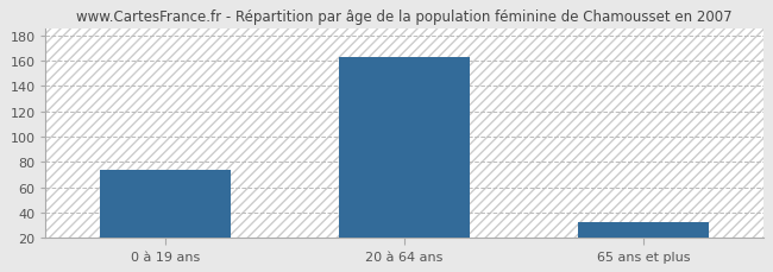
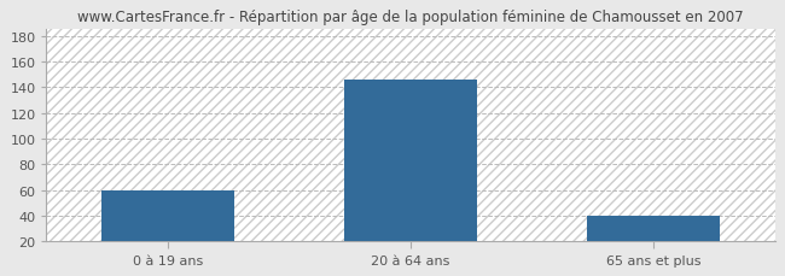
0 à 19 ans: 74 -> 60
20 à 64 ans: 163 -> 146
65 ans et plus: 32 -> 40
